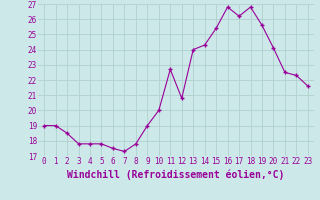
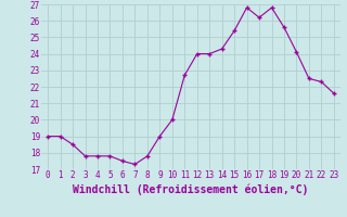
12: 20.8 -> 24.0
